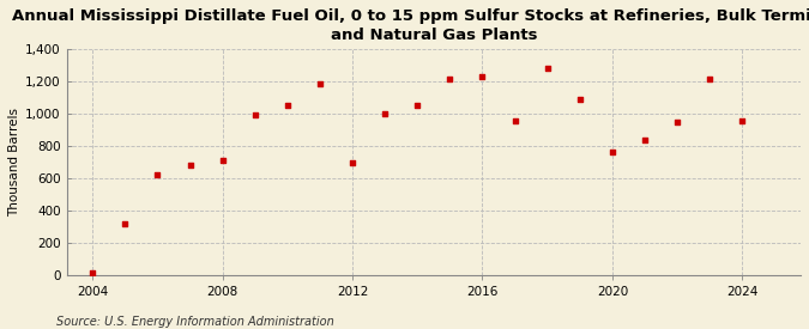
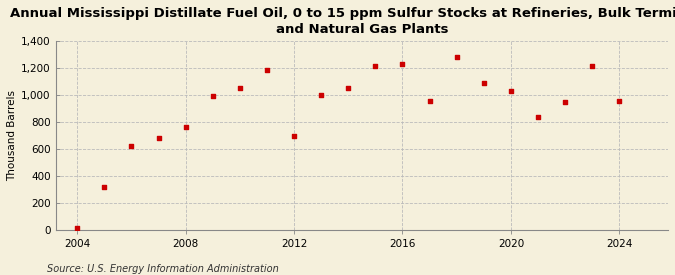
2008: 710 -> 760
2020: 760 -> 1,030
